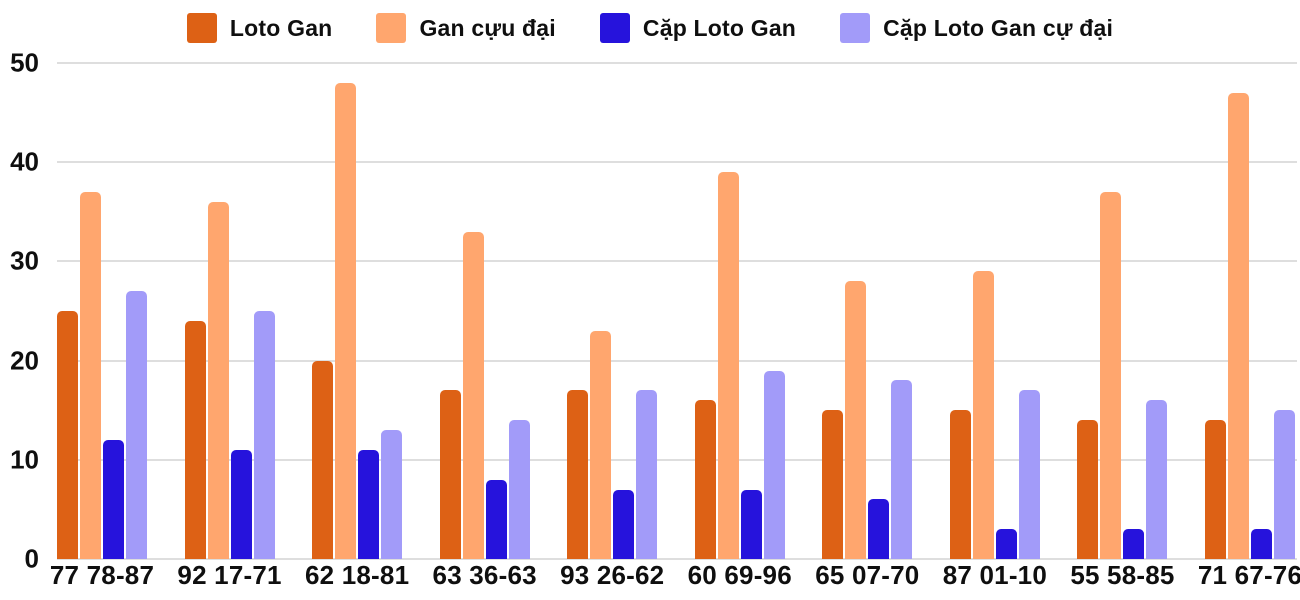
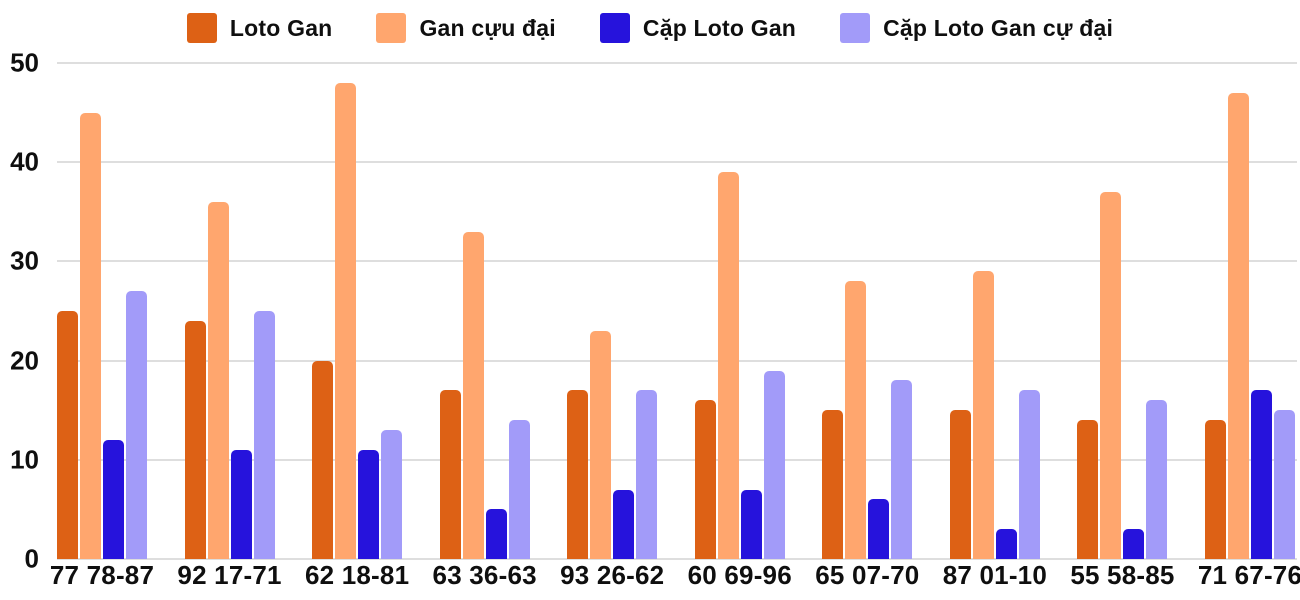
Gan cựu đại/77 78-87: 37 -> 45
Cặp Loto Gan/63 36-63: 8 -> 5
Cặp Loto Gan/71 67-76: 3 -> 17
